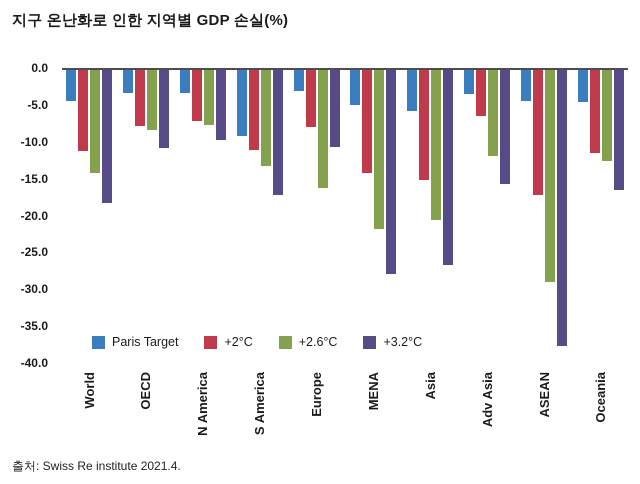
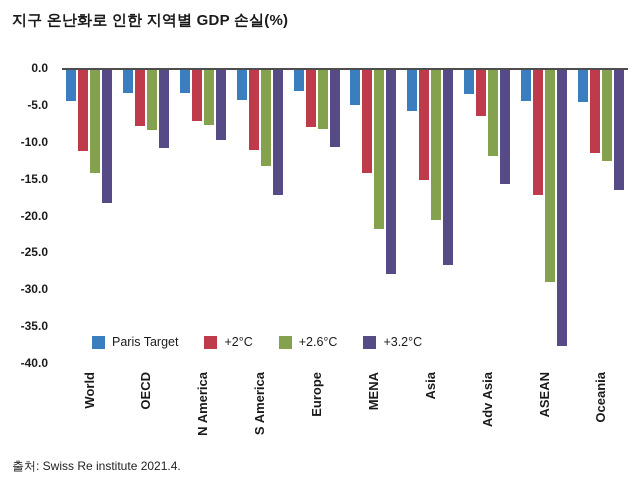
Paris Target/S America: -9 -> -4
+2.6°C/Europe: -16 -> -8
